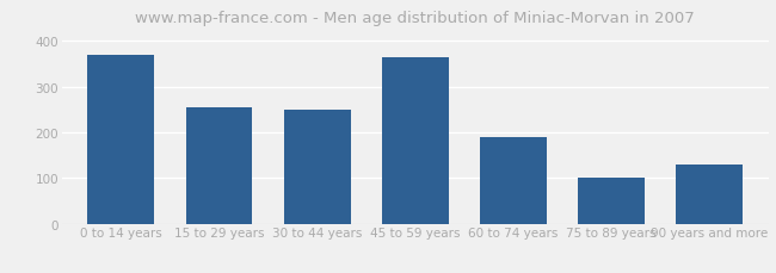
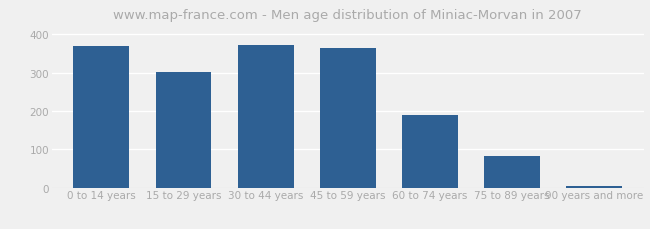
15 to 29 years: 255 -> 302
30 to 44 years: 250 -> 373
75 to 89 years: 100 -> 82
90 years and more: 130 -> 5
